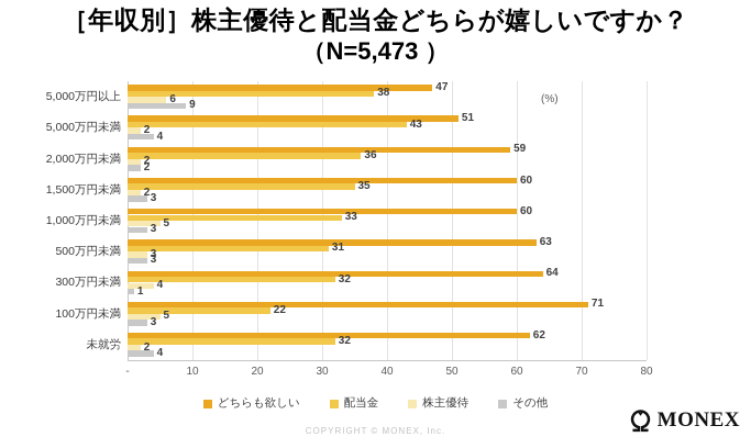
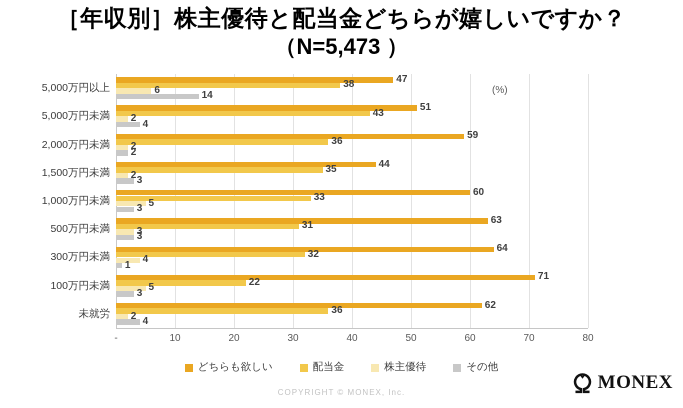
その他/5,000万円以上: 9 -> 14
どちらも欲しい/1,500万円未満: 60 -> 44
配当金/未就労: 32 -> 36
